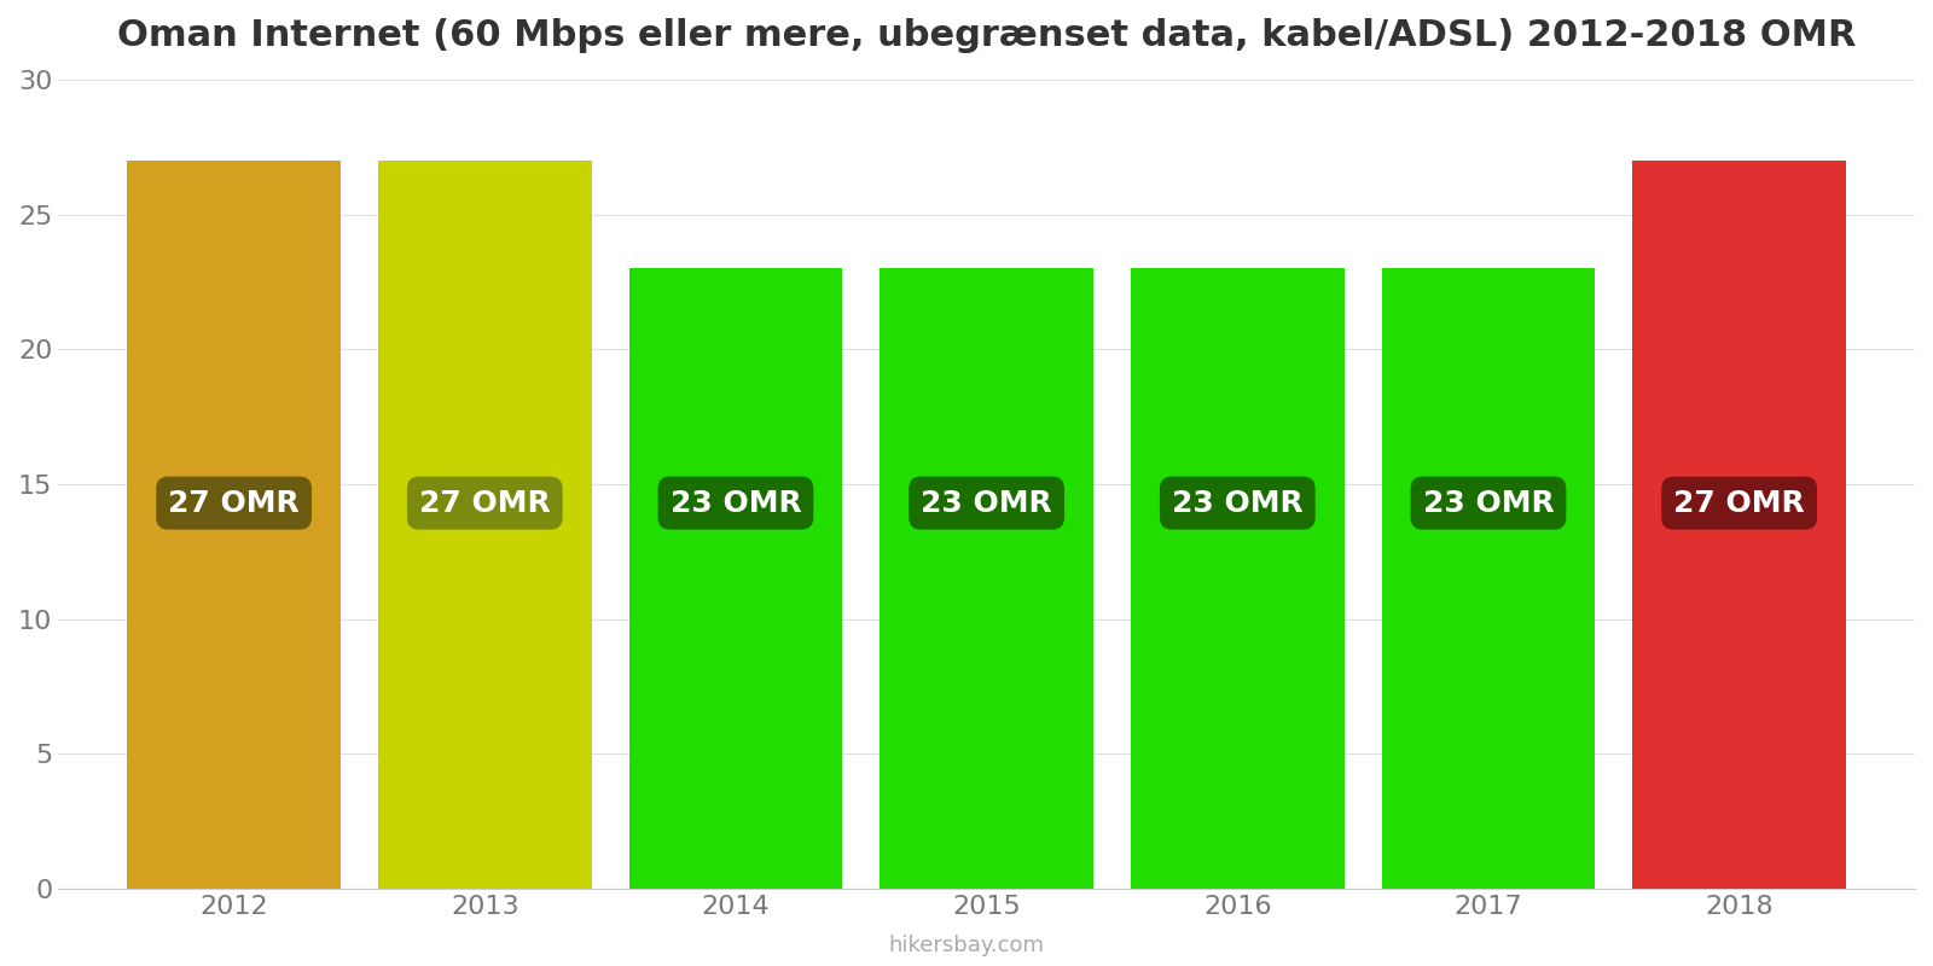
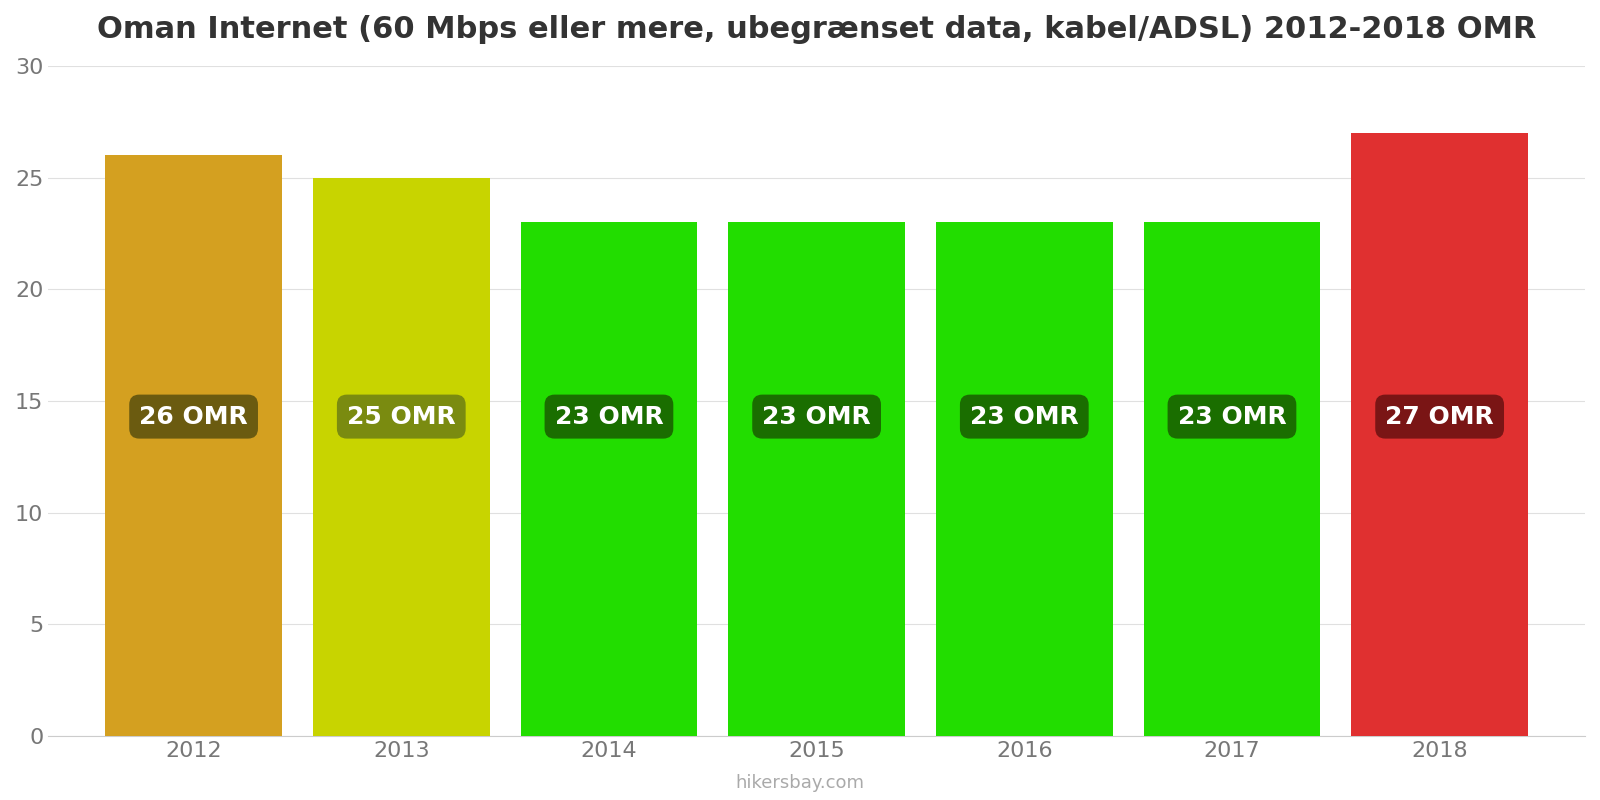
2012: 27 -> 26
2013: 27 -> 25
